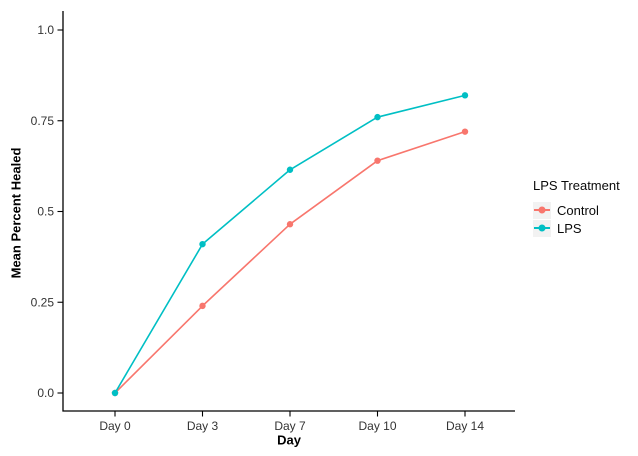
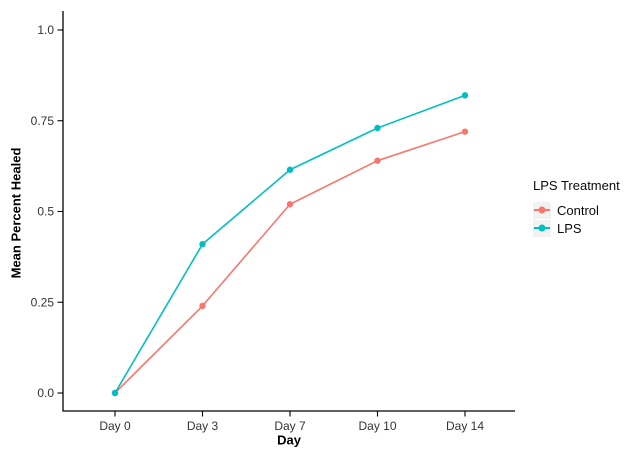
Control/Day 7: 0.47 -> 0.52
LPS/Day 10: 0.76 -> 0.73
